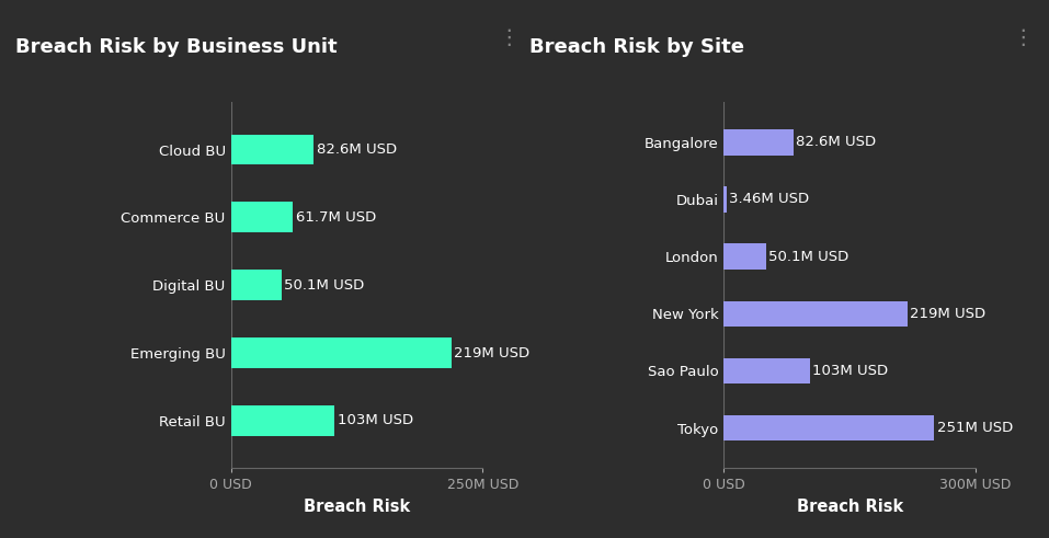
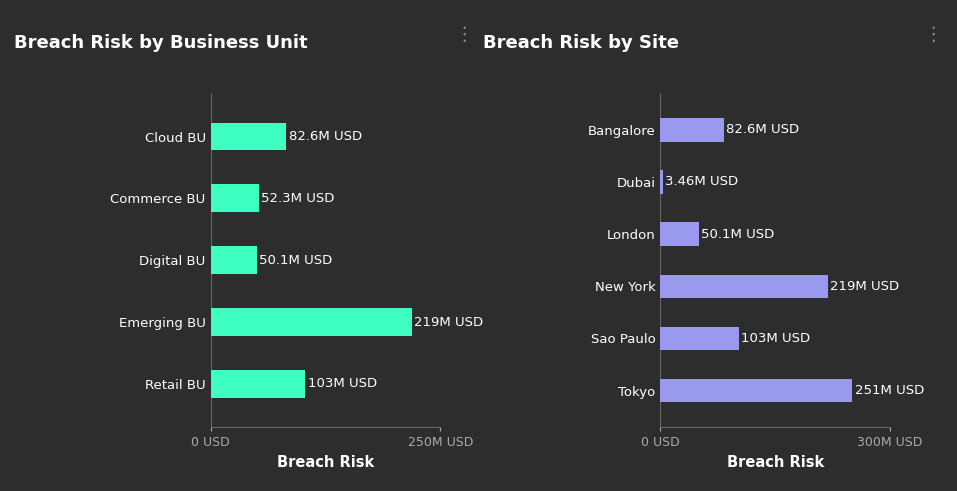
Commerce BU: 61.7M -> 52.3M
